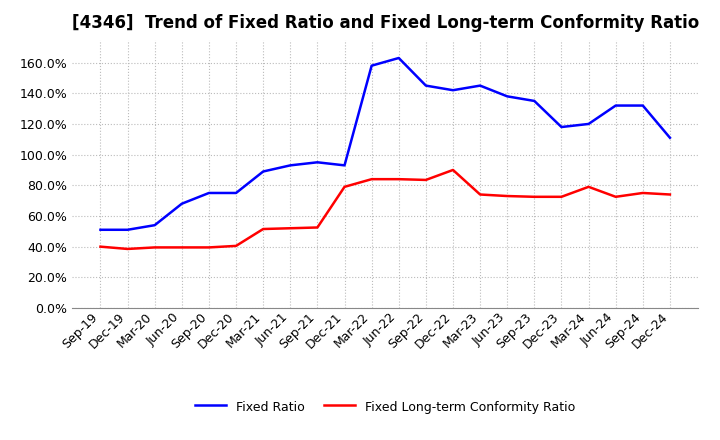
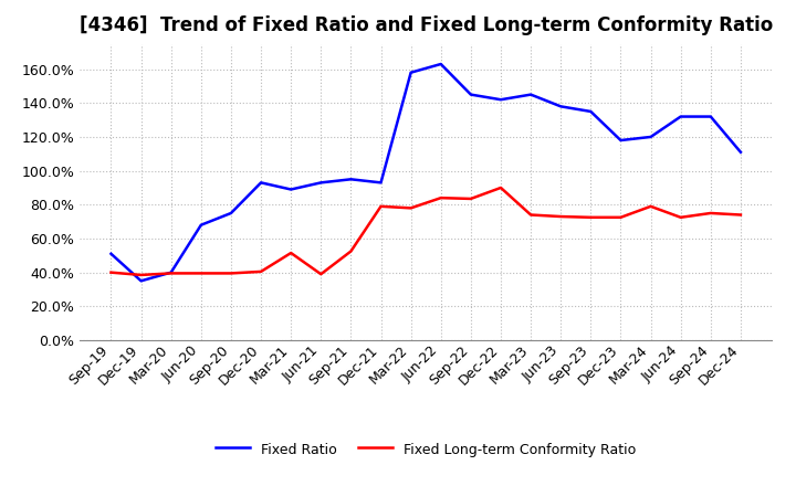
Fixed Ratio/Dec-19: 51% -> 35%
Fixed Ratio/Mar-20: 54% -> 40%
Fixed Ratio/Dec-20: 75% -> 93%
Fixed Long-term Conformity Ratio/Jun-21: 52% -> 39%
Fixed Long-term Conformity Ratio/Mar-22: 84% -> 78%
